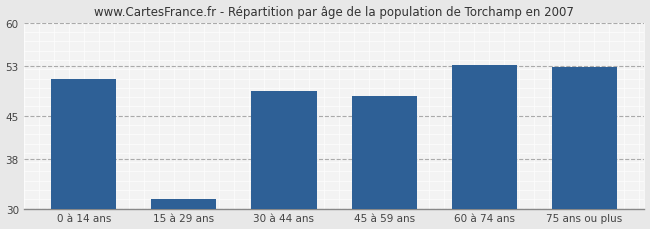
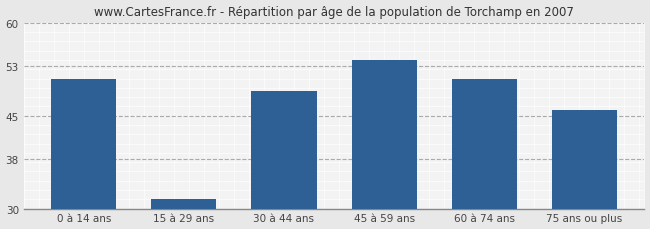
45 à 59 ans: 48.2 -> 54.0
60 à 74 ans: 53.2 -> 51.0
75 ans ou plus: 52.8 -> 46.0
